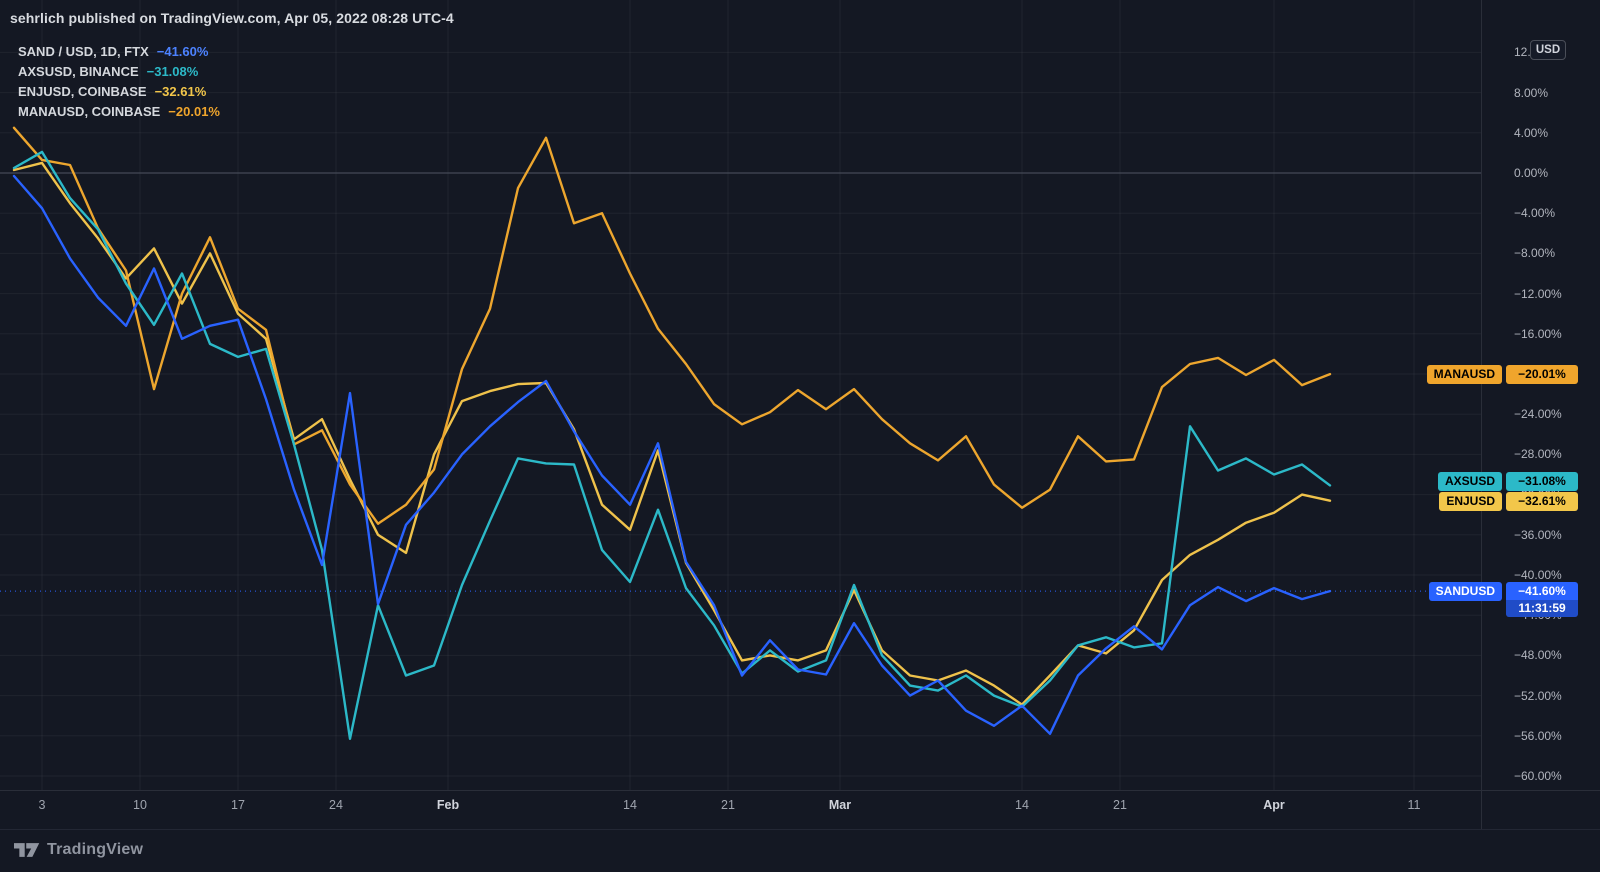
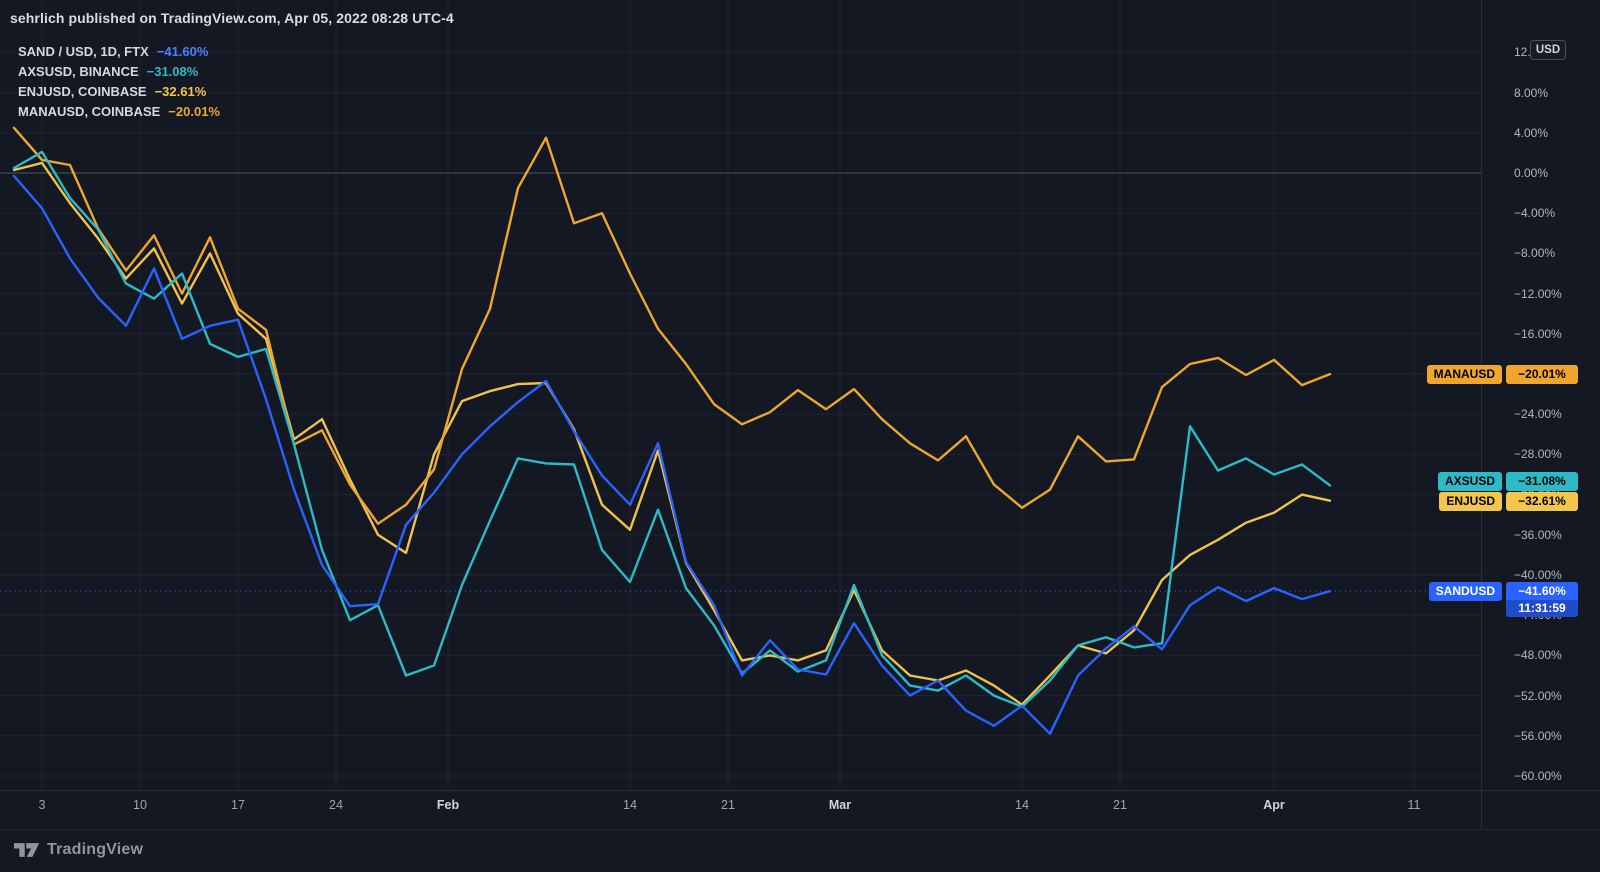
MANAUSD/10: -21.5% -> -6.2%
AXSUSD/10: -15.1% -> -12.5%
AXSUSD/24: -56.3% -> -44.5%
SANDUSD/24: -21.9% -> -43.1%
